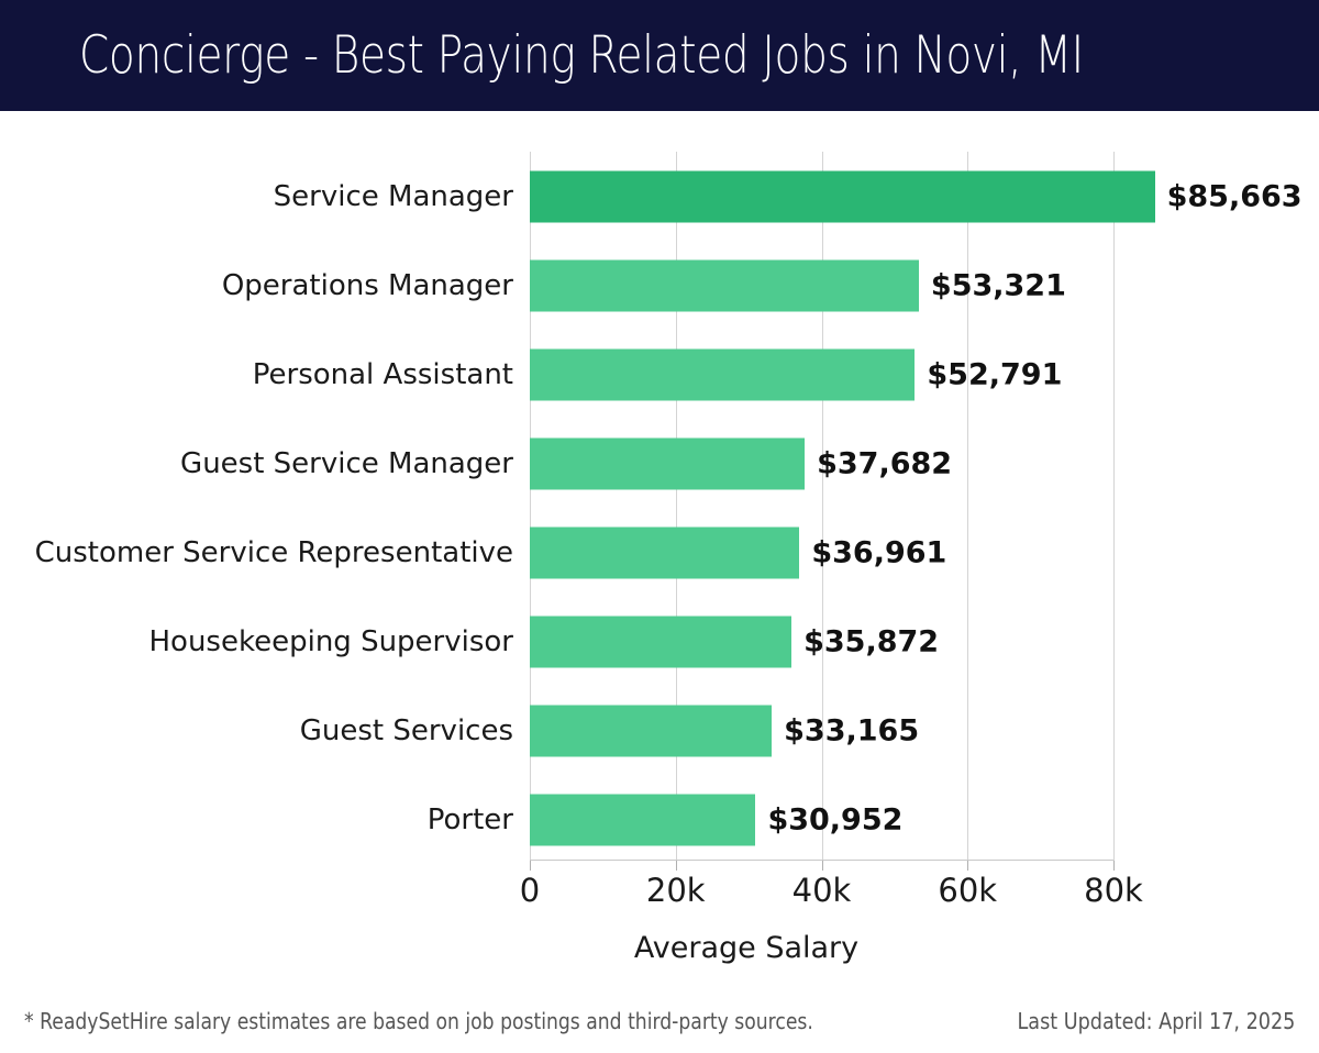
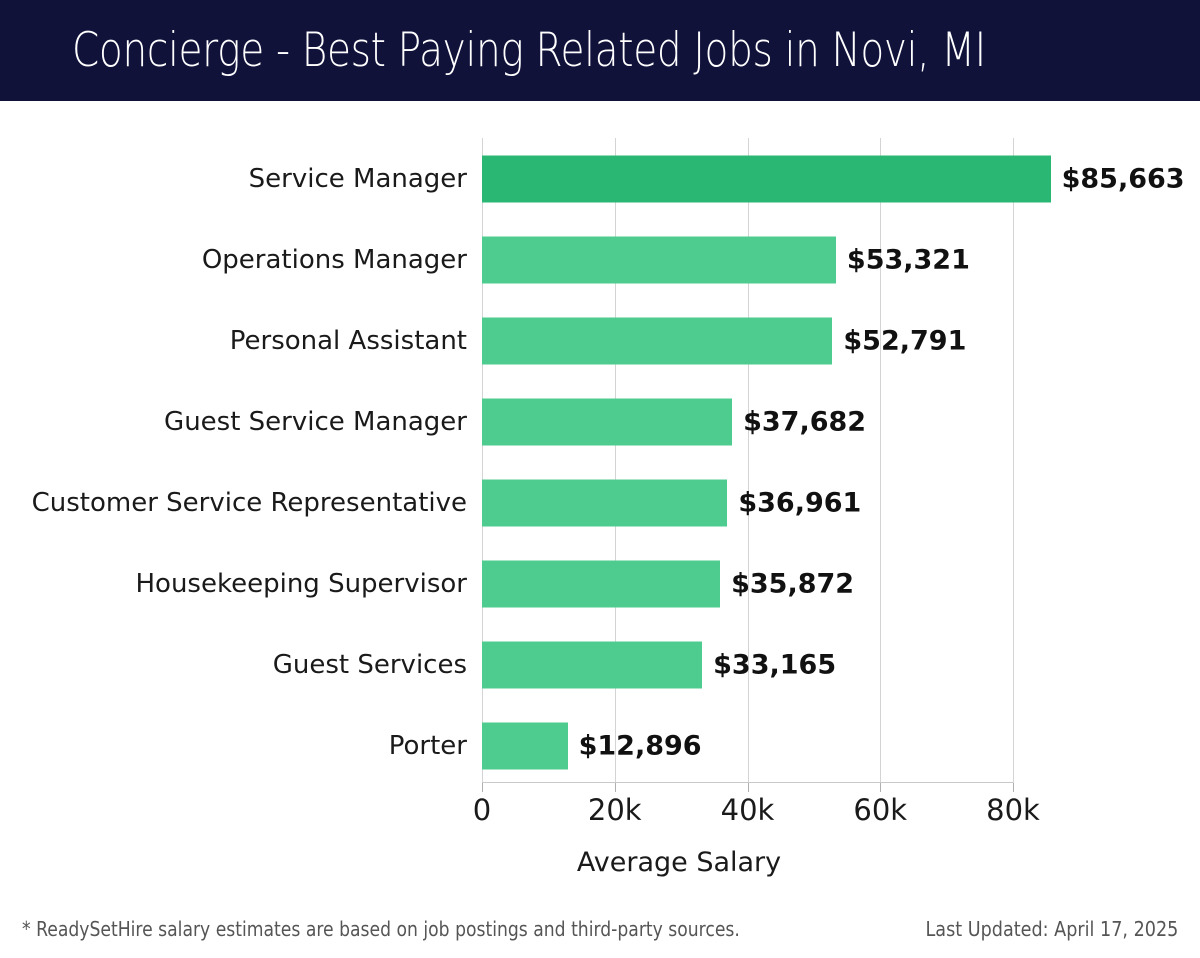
Porter: $30,952 -> $12,896
